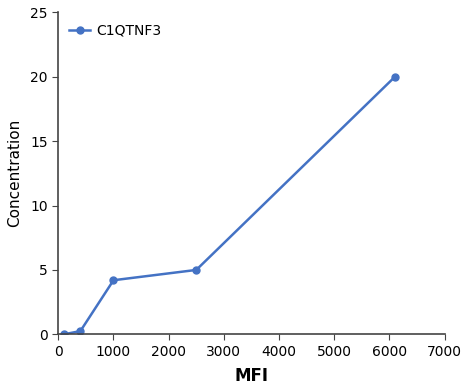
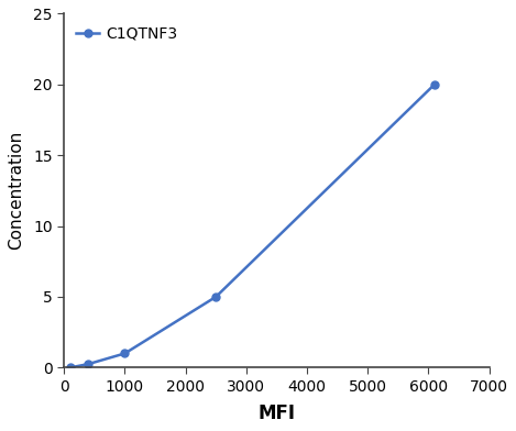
1000: 4.2 -> 1.0
